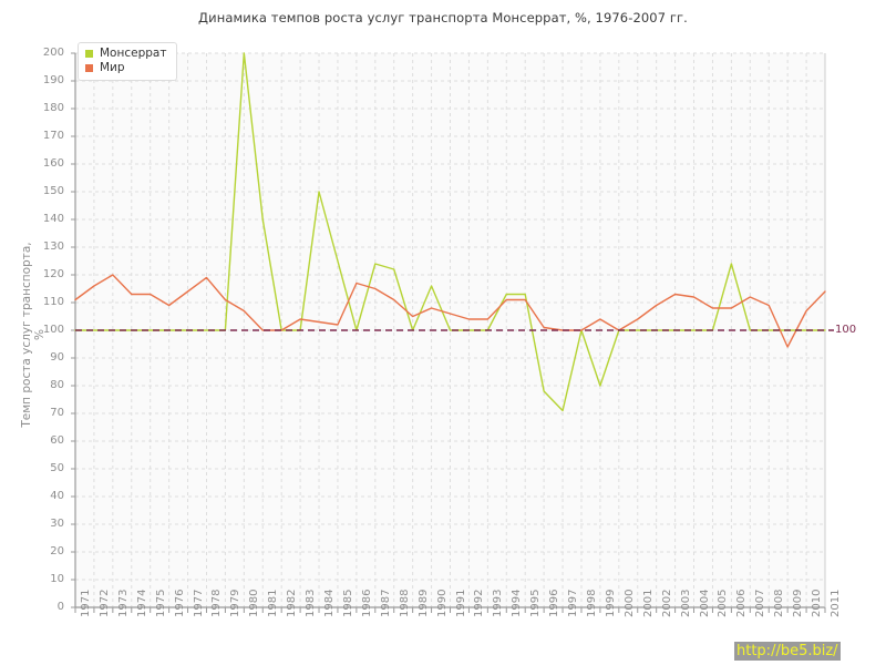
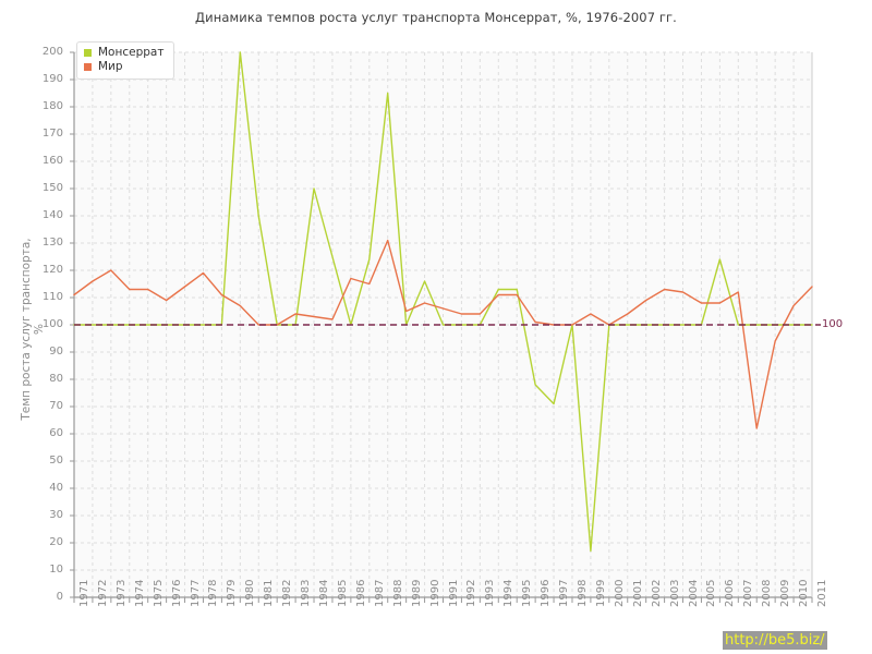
Монсеррат/1988: 122 -> 185
Мир/1988: 111 -> 131
Монсеррат/1999: 80 -> 17
Мир/2008: 109 -> 62
